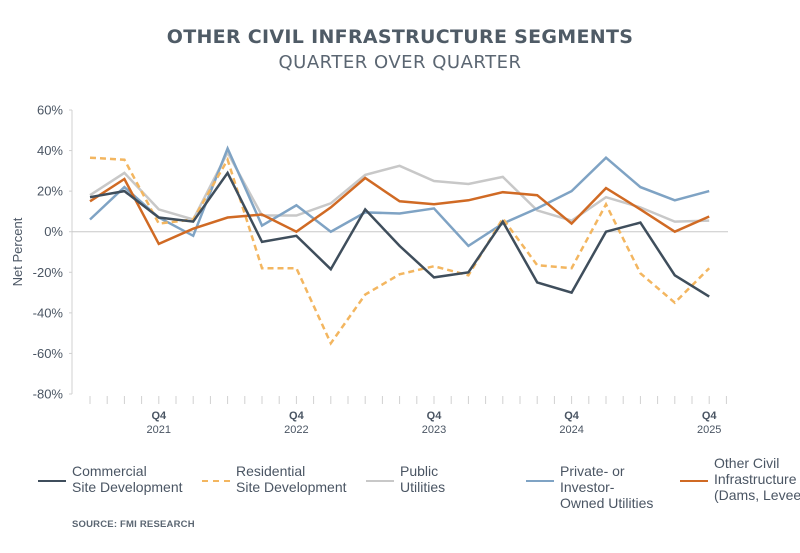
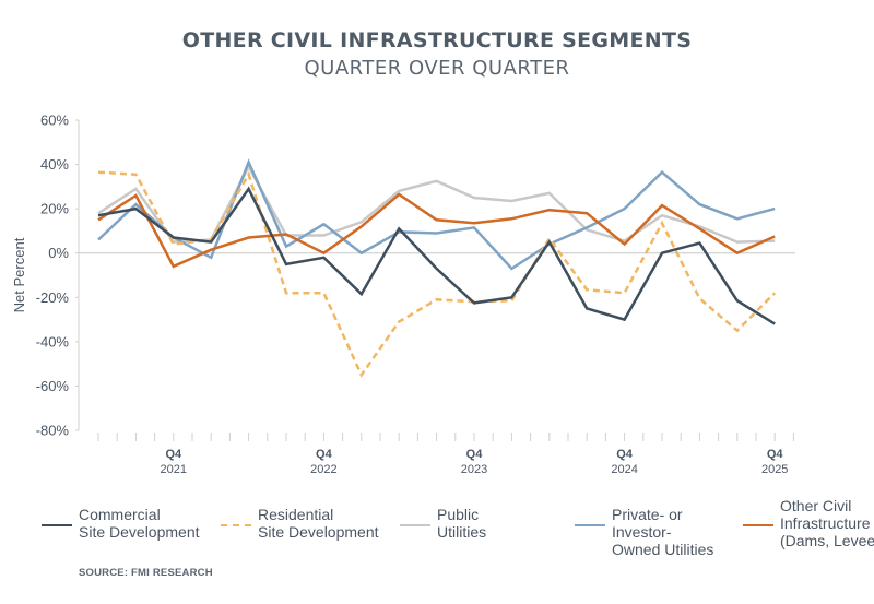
Public Utilities/Q4 2021: 11% -> 5%
Residential Site Development/Q4 2023: -17% -> -22%
